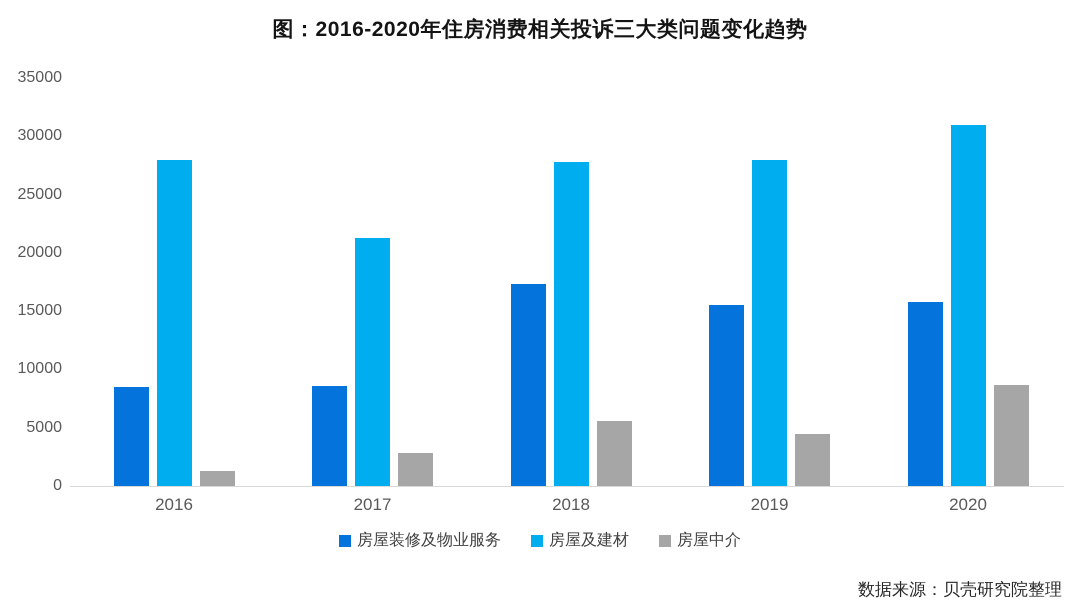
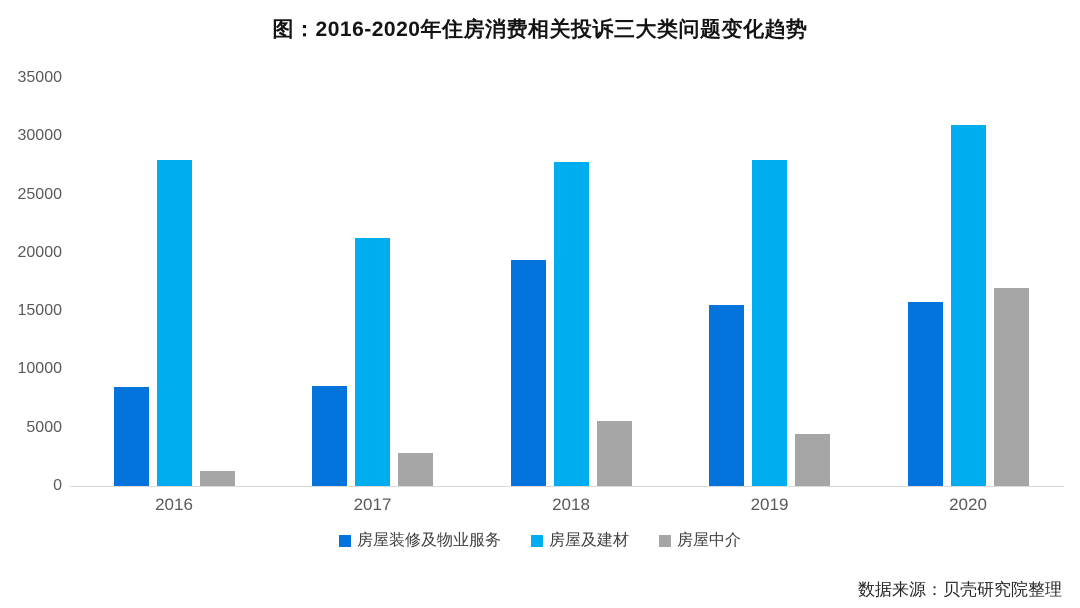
房屋装修及物业服务/2018: 17300 -> 19400
房屋中介/2020: 8700 -> 17000
